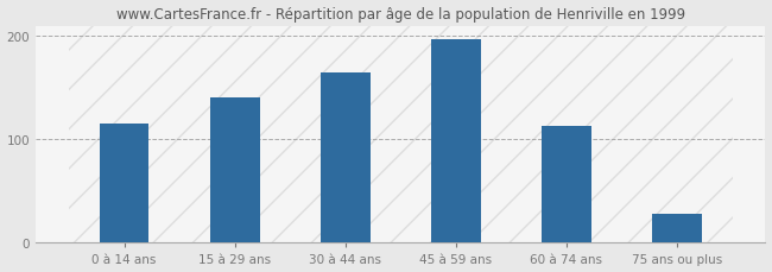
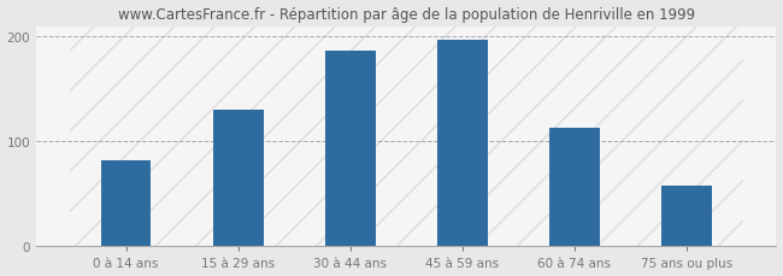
0 à 14 ans: 115 -> 82
15 à 29 ans: 140 -> 130
30 à 44 ans: 165 -> 186
75 ans ou plus: 28 -> 58
